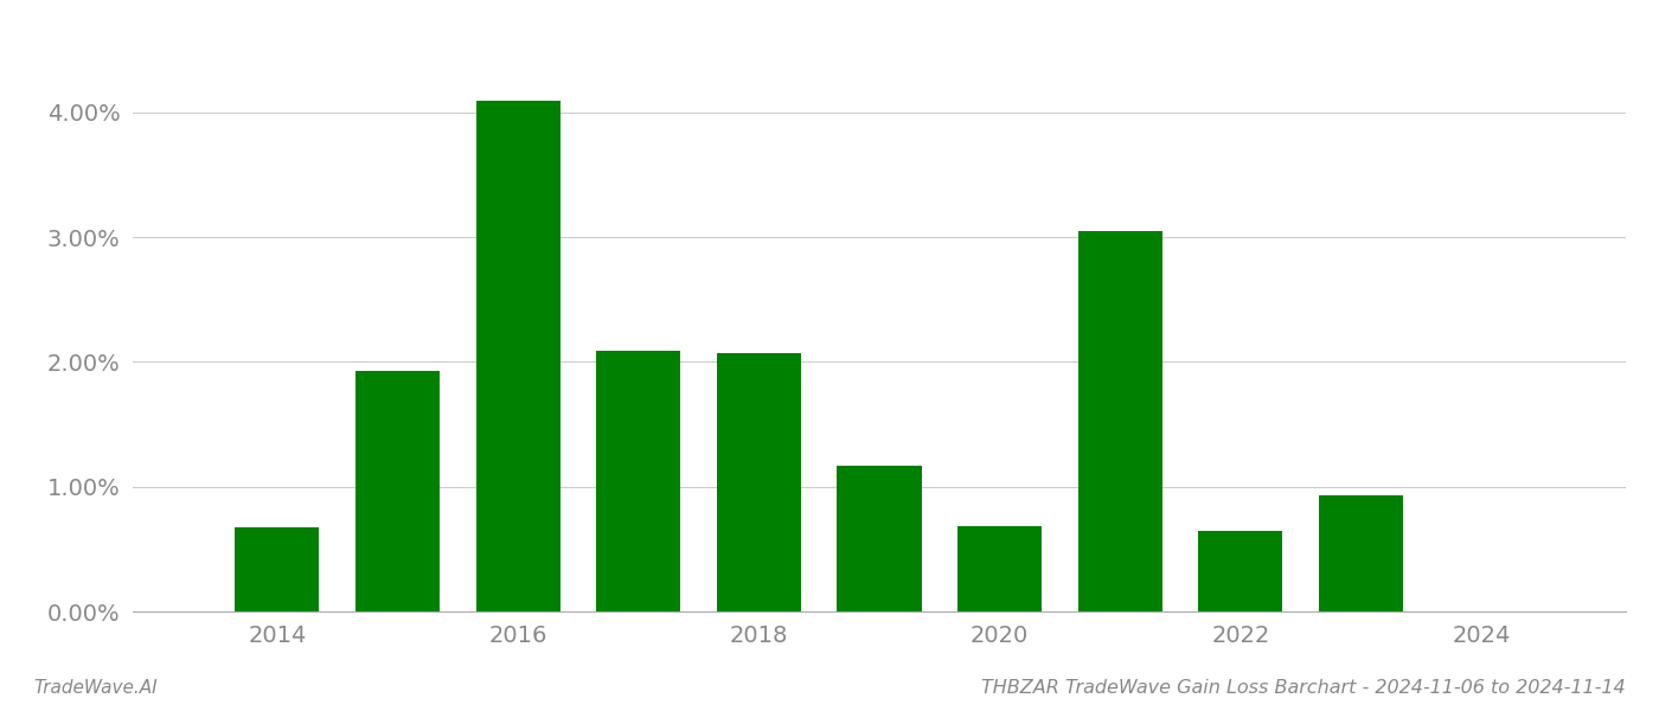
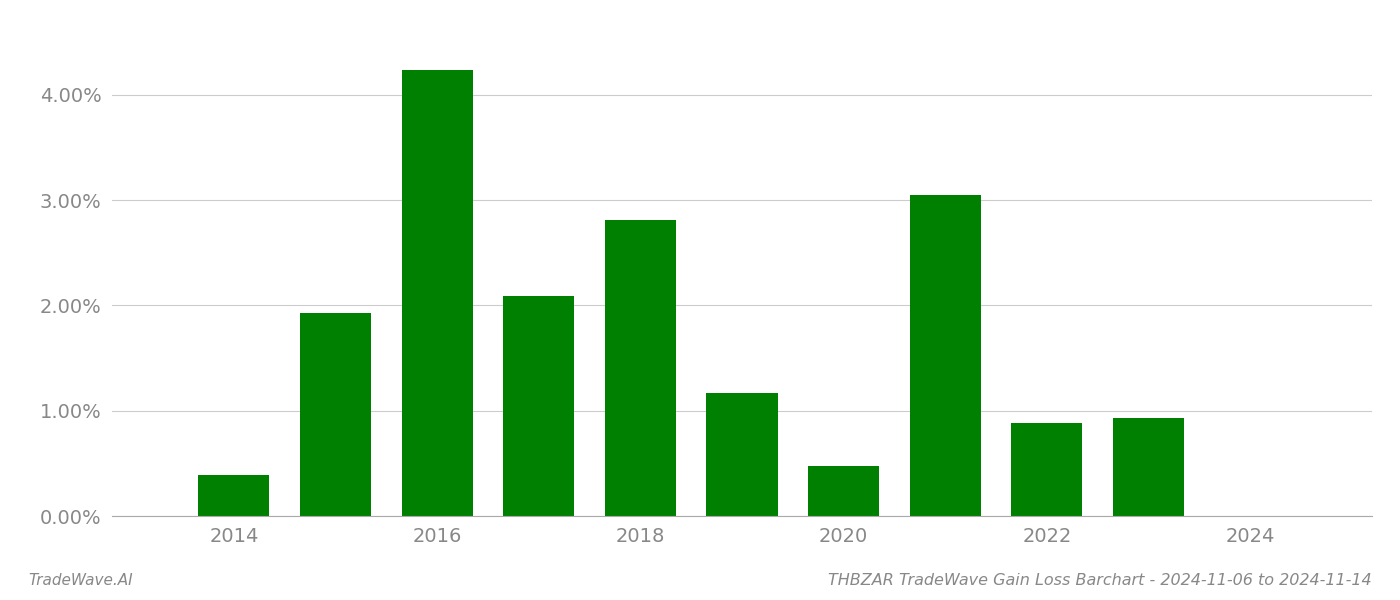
2014: 0.67% -> 0.39%
2016: 4.09% -> 4.23%
2018: 2.07% -> 2.81%
2020: 0.68% -> 0.47%
2022: 0.65% -> 0.88%
